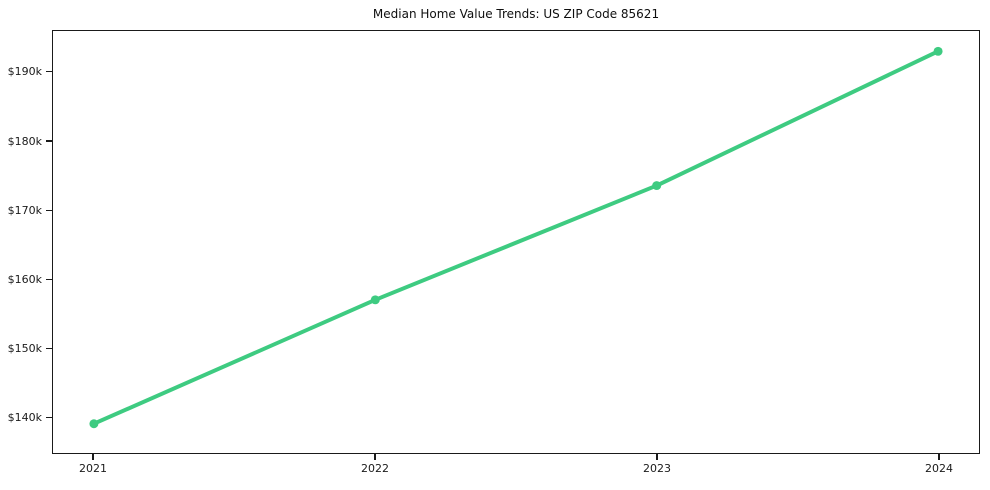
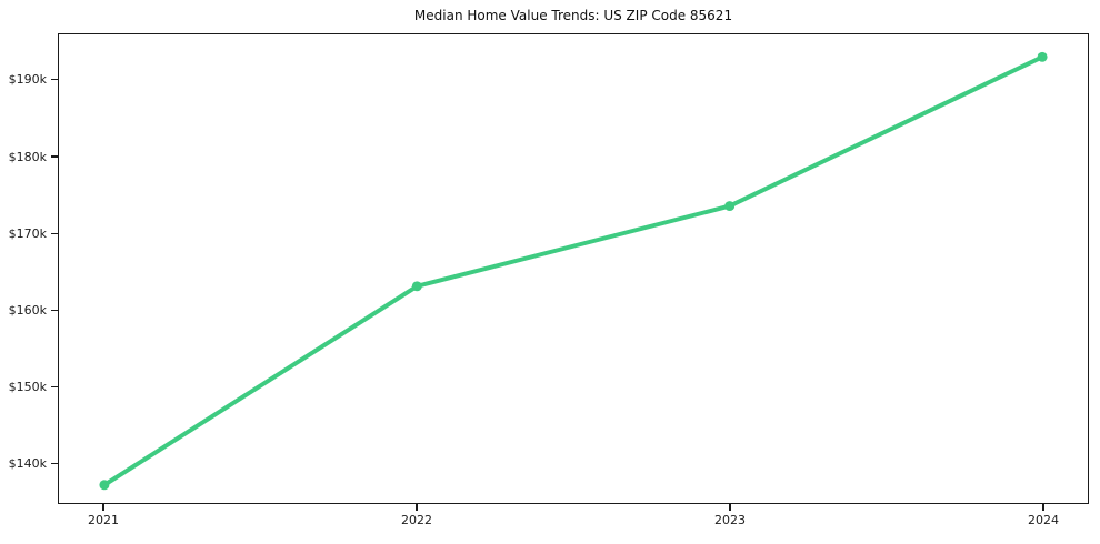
2021: $139k -> $137k
2022: $157k -> $163k
